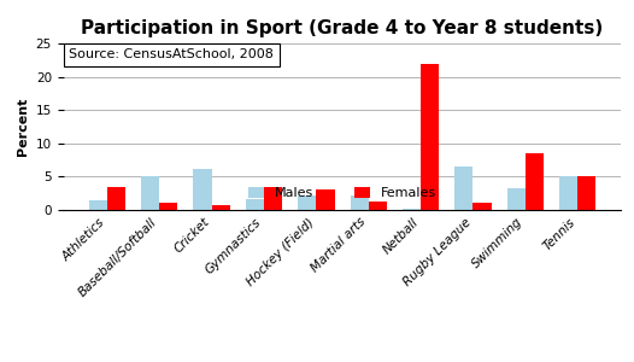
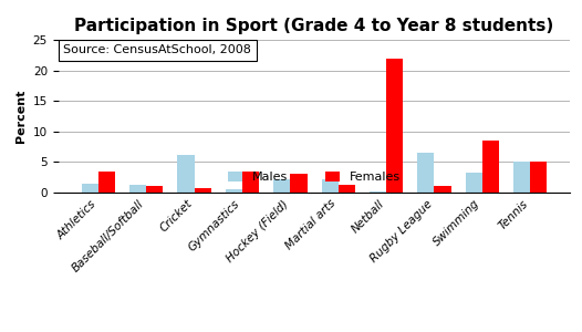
Males/Baseball/Softball: 5.0 -> 1.2
Males/Gymnastics: 1.6 -> 0.5
